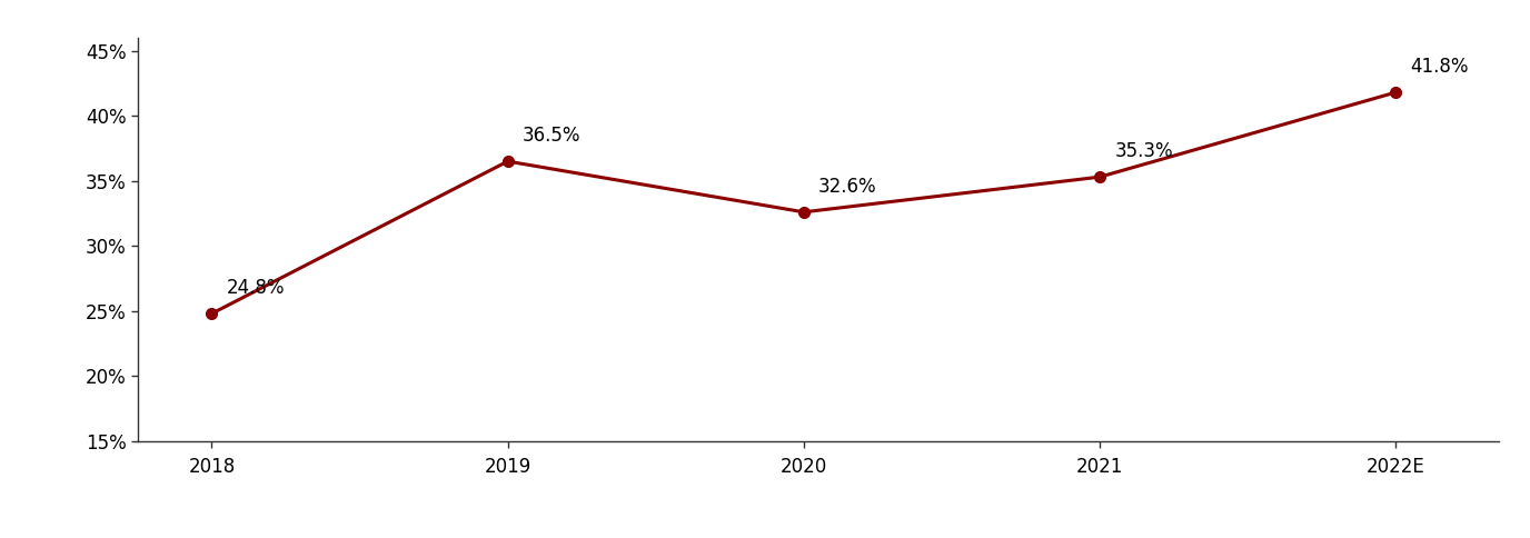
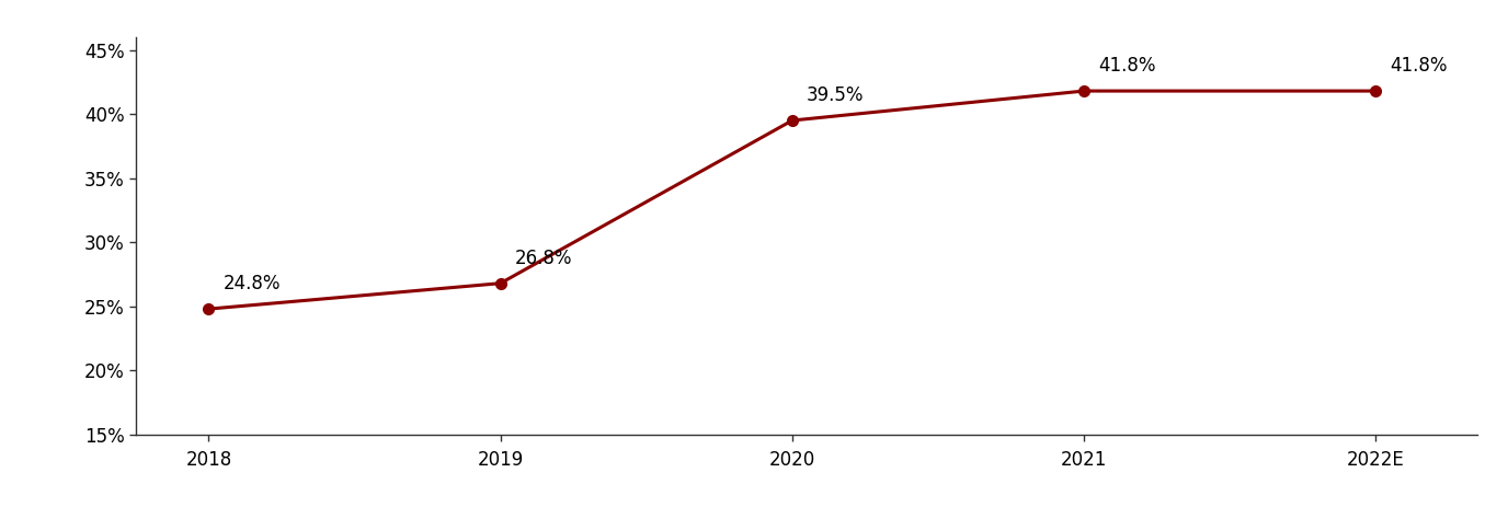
2019: 36.5% -> 26.8%
2020: 32.6% -> 39.5%
2021: 35.3% -> 41.8%
